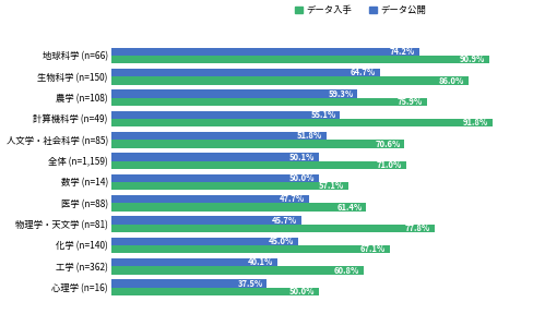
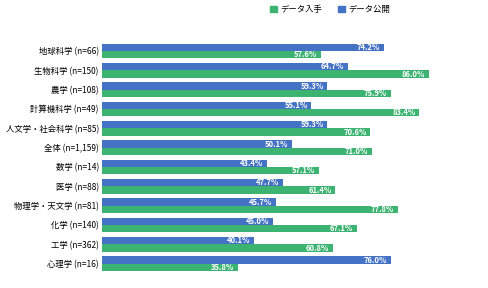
データ入手/地球科学 (n=66): 90.9% -> 57.6%
データ入手/計算機科学 (n=49): 91.8% -> 83.4%
データ公開/人文学・社会科学 (n=85): 51.8% -> 59.3%
データ公開/数学 (n=14): 50.0% -> 43.4%
データ公開/心理学 (n=16): 37.5% -> 76.0%
データ入手/心理学 (n=16): 50.0% -> 35.8%
